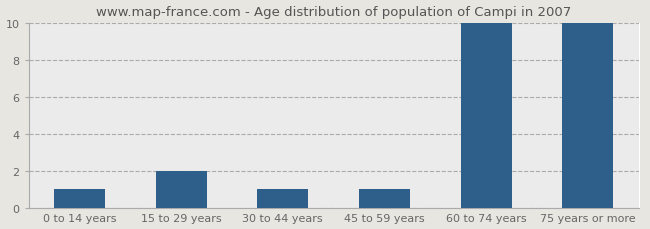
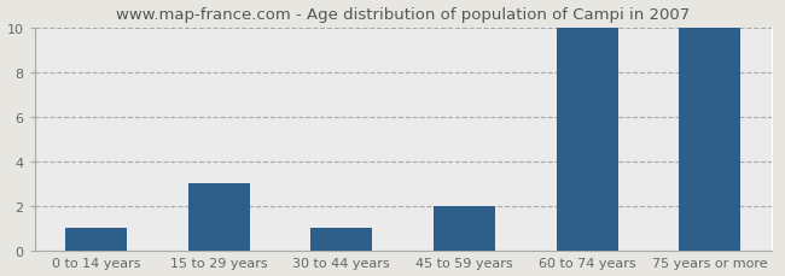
15 to 29 years: 2 -> 3
45 to 59 years: 1 -> 2
